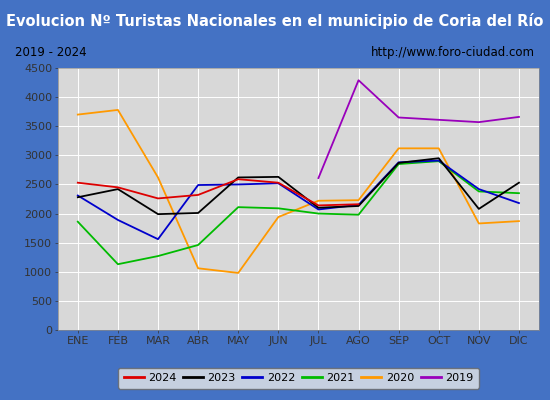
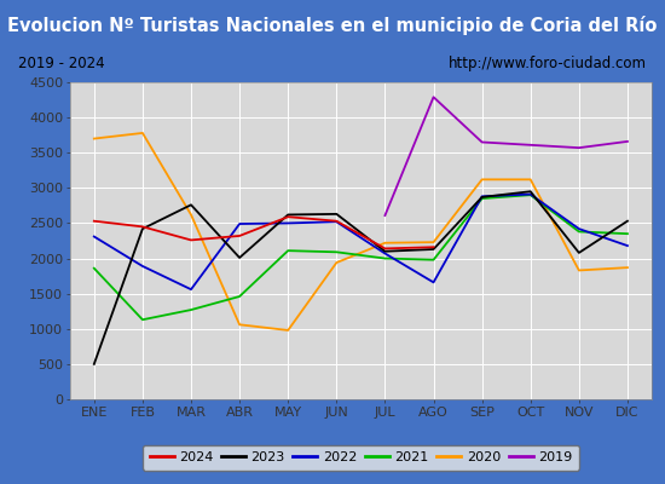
2023/ENE: 2280 -> 500
2023/MAR: 1990 -> 2760
2022/AGO: 2150 -> 1660
